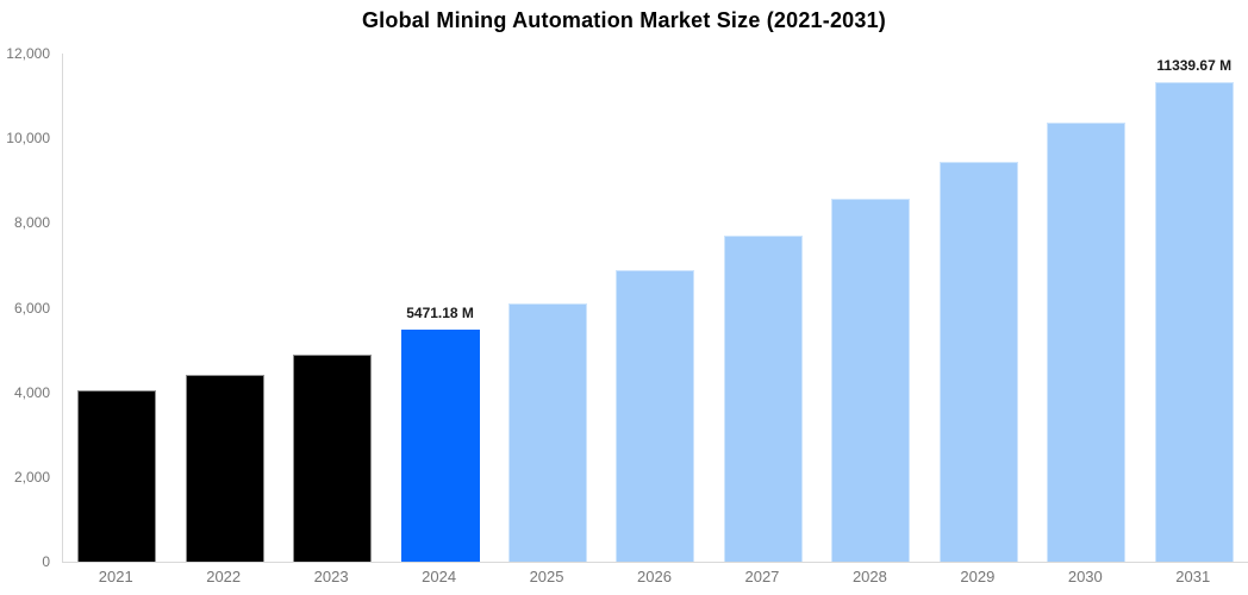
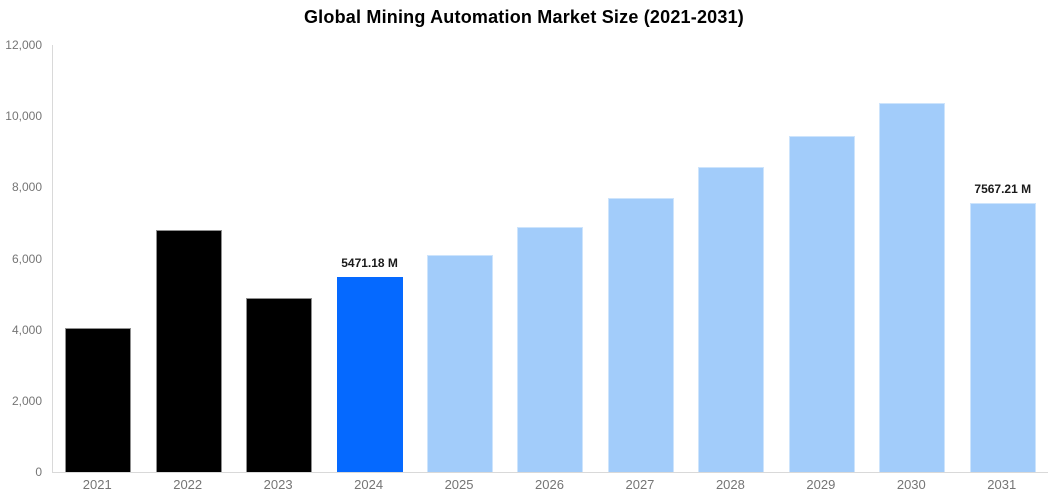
2022: 4400 -> 6800
2031: 11339.67 -> 7567.21
